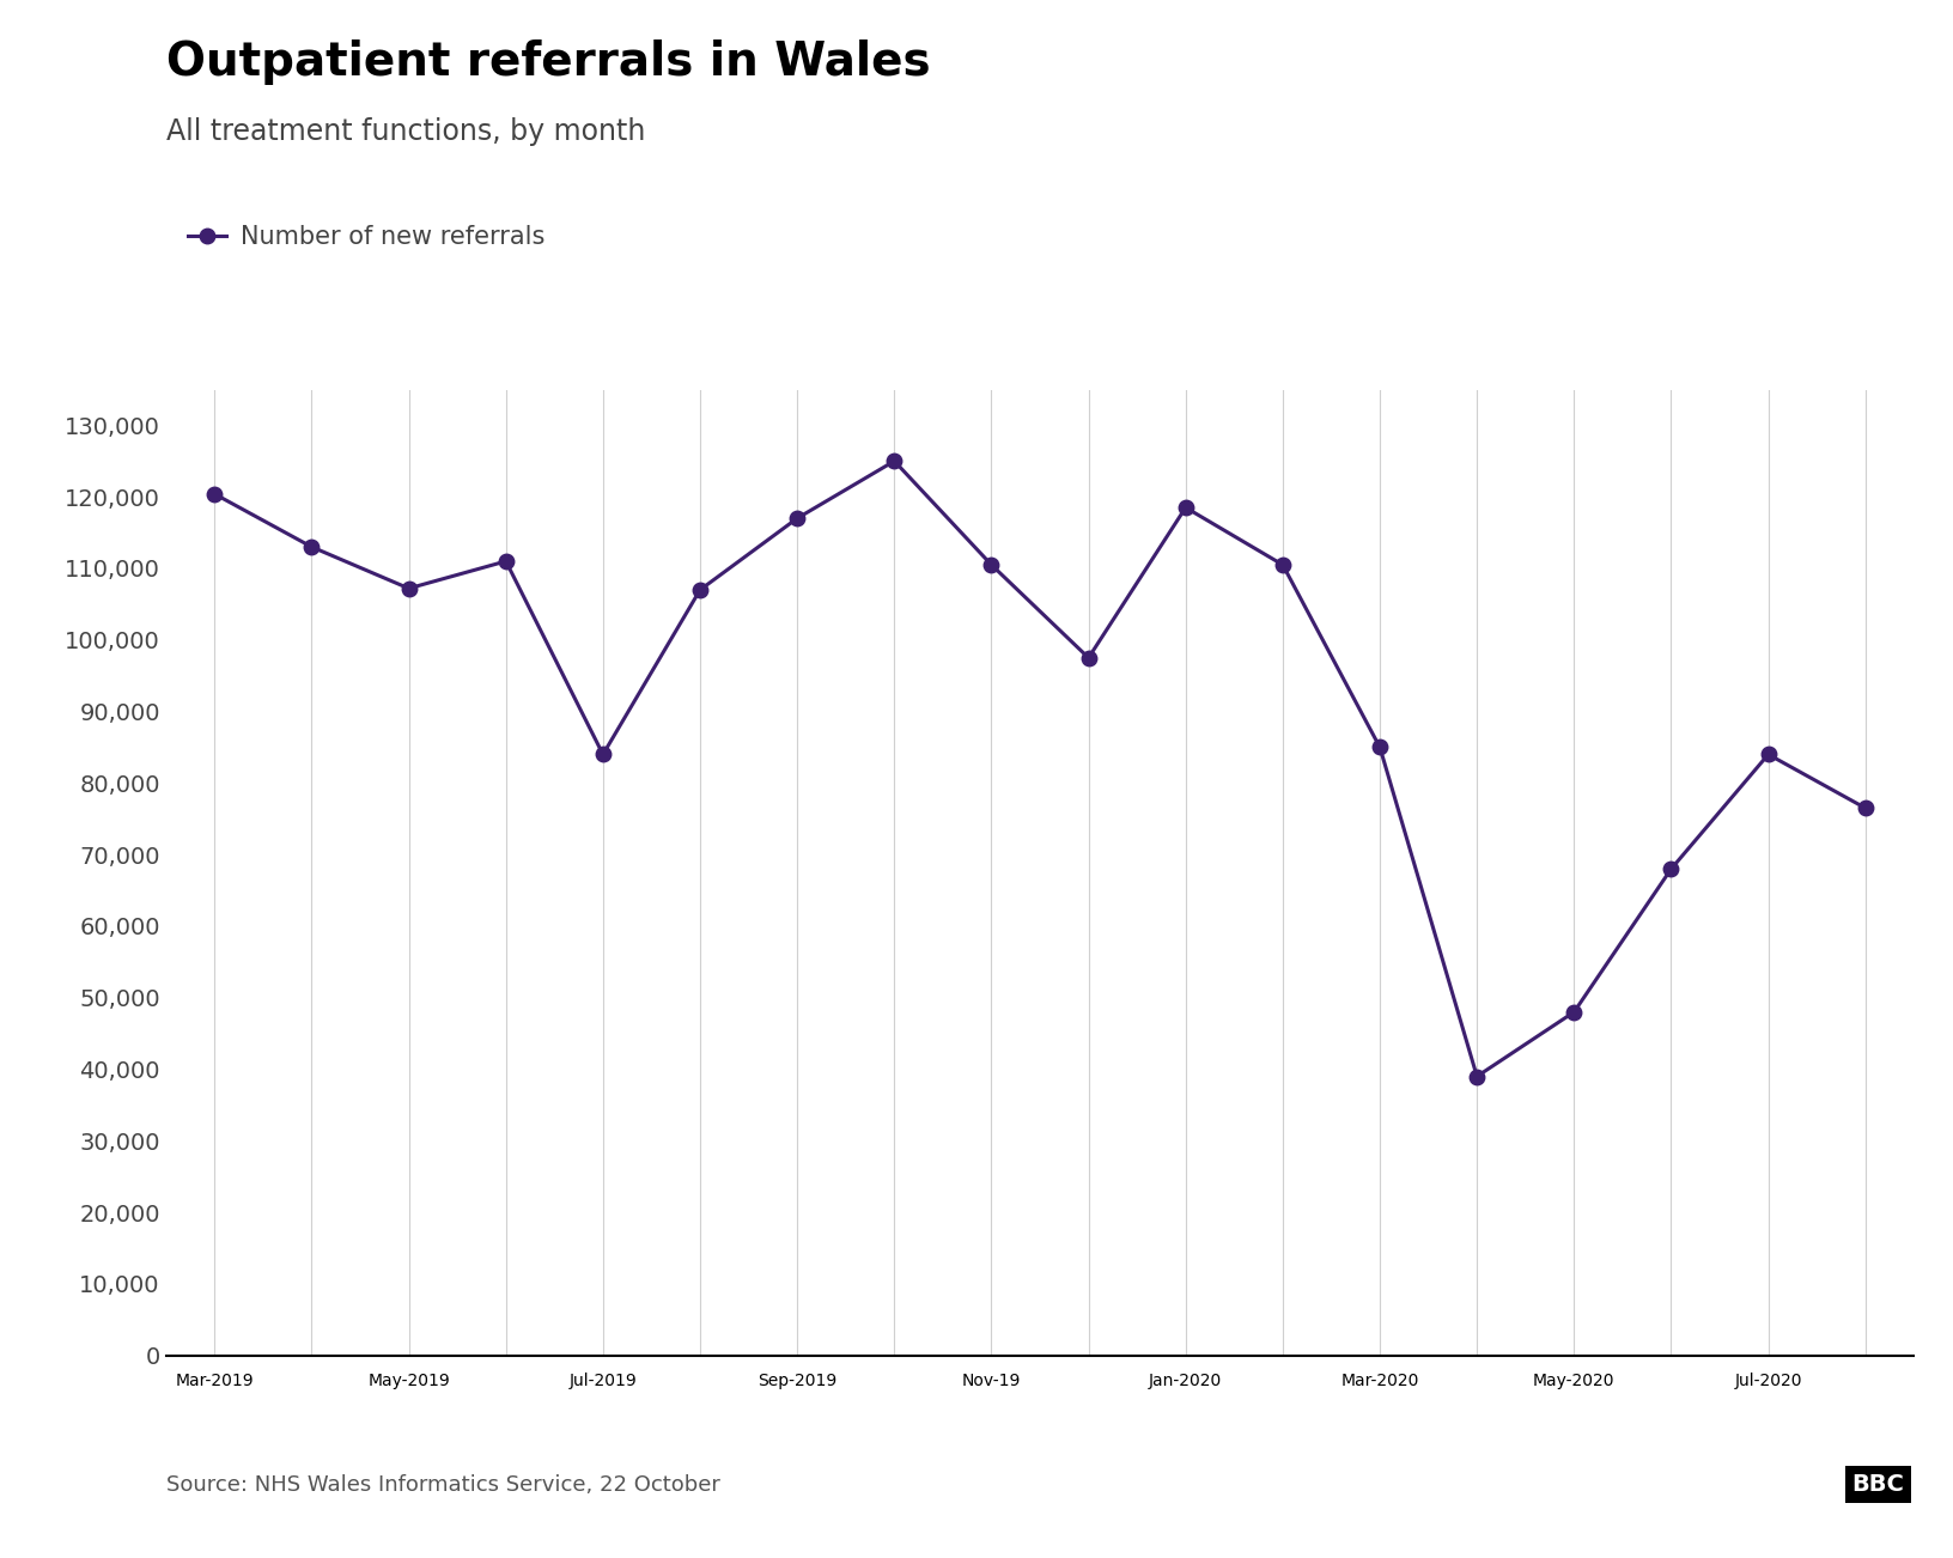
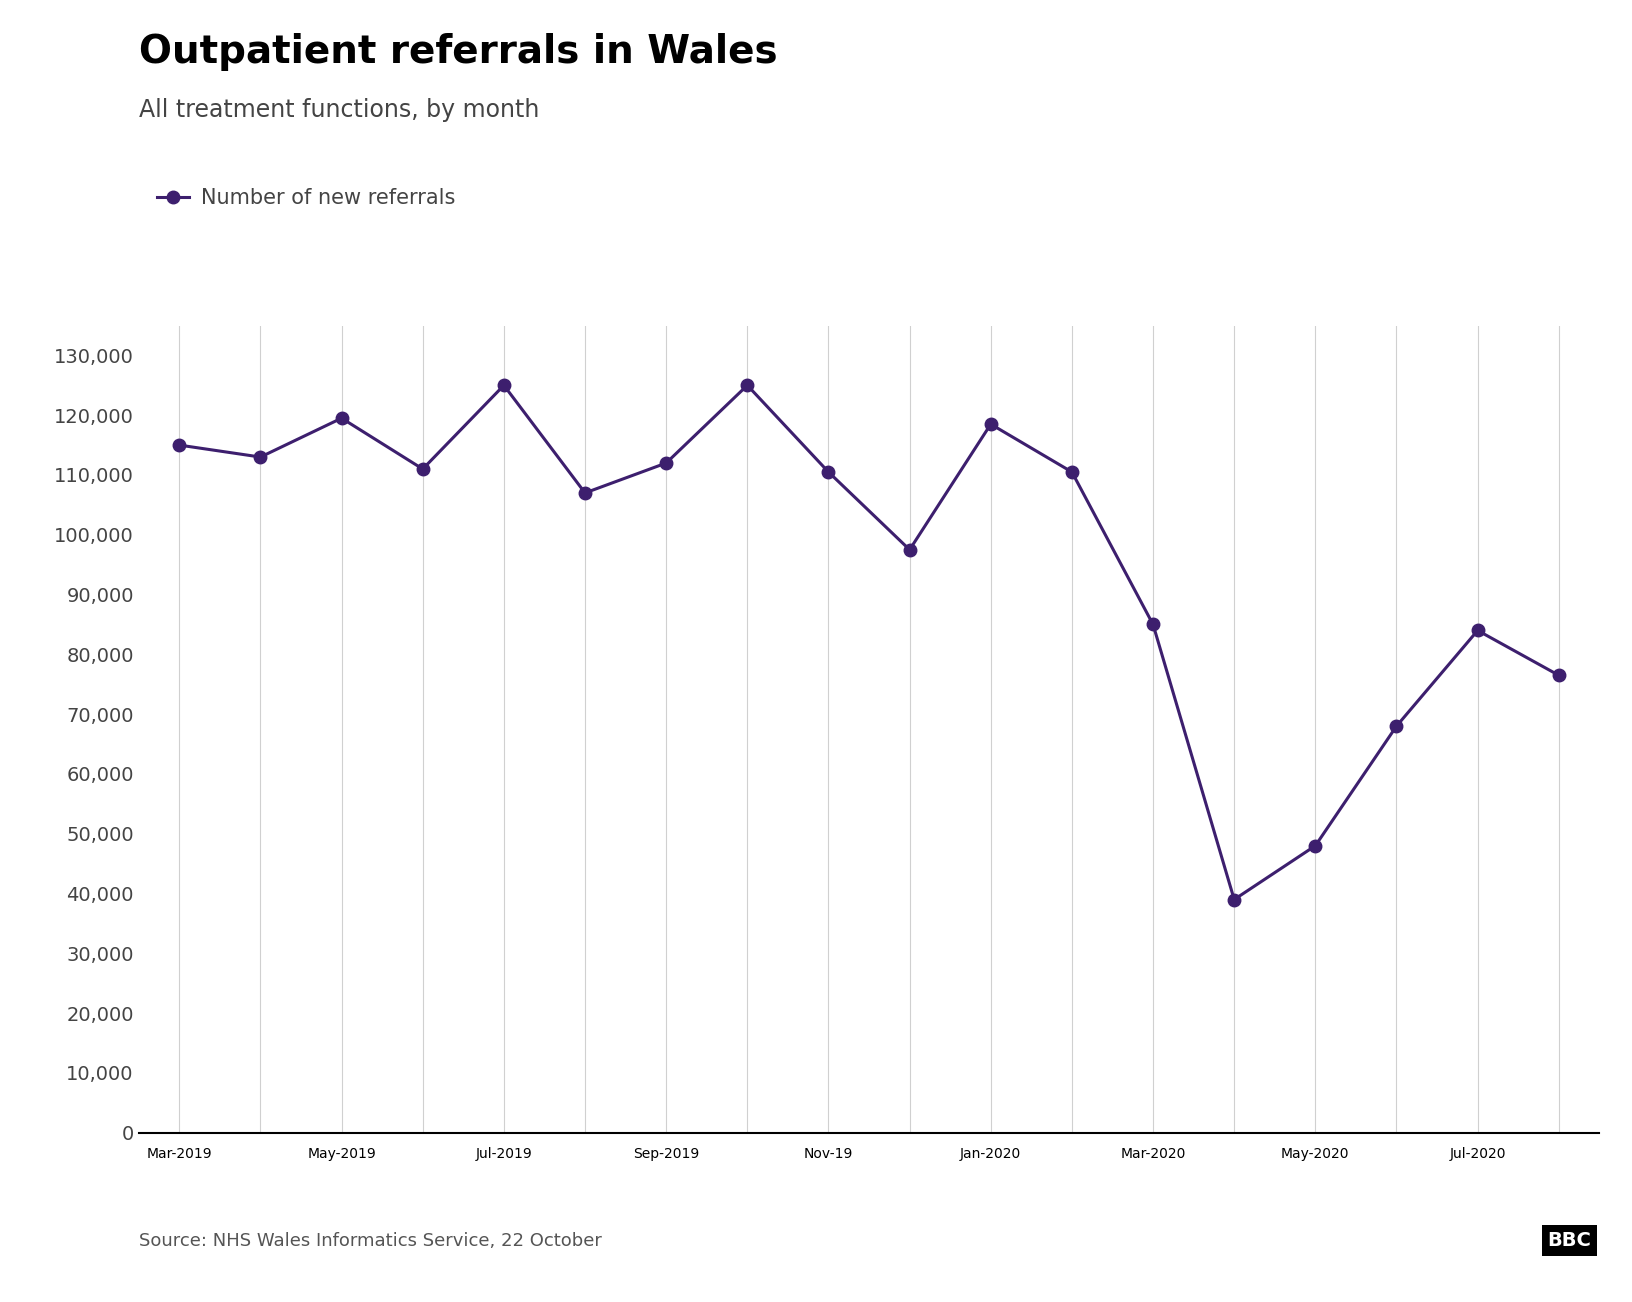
Mar-2019: 120,400 -> 115,000
May-2019: 107,200 -> 119,500
Jul-2019: 84,000 -> 125,000
Sep-2019: 117,000 -> 112,000
